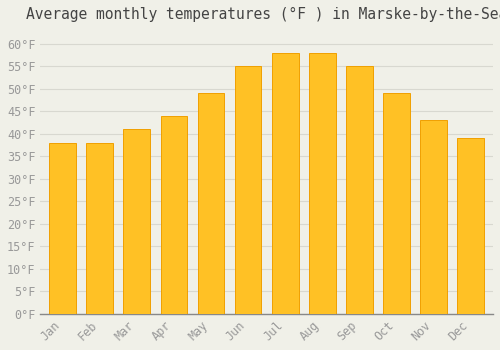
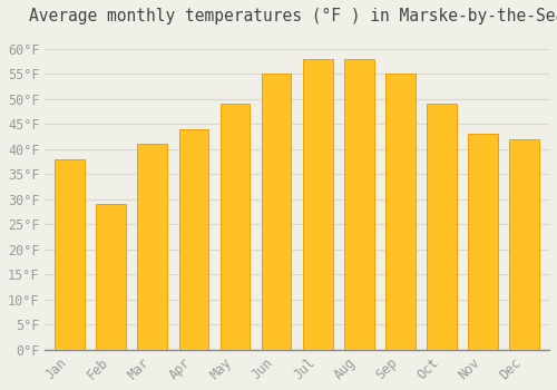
Feb: 38°F -> 29°F
Dec: 39°F -> 42°F
